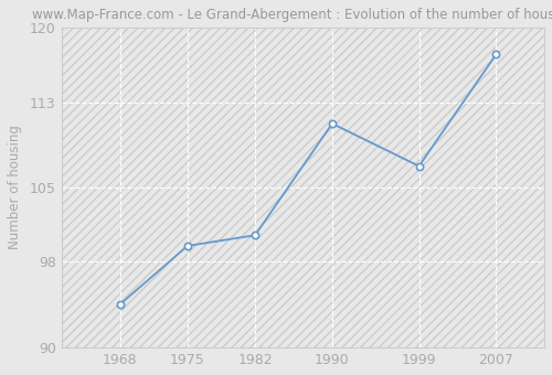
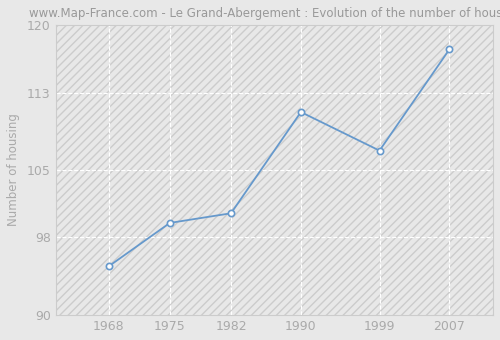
1968: 94.0 -> 95.0
